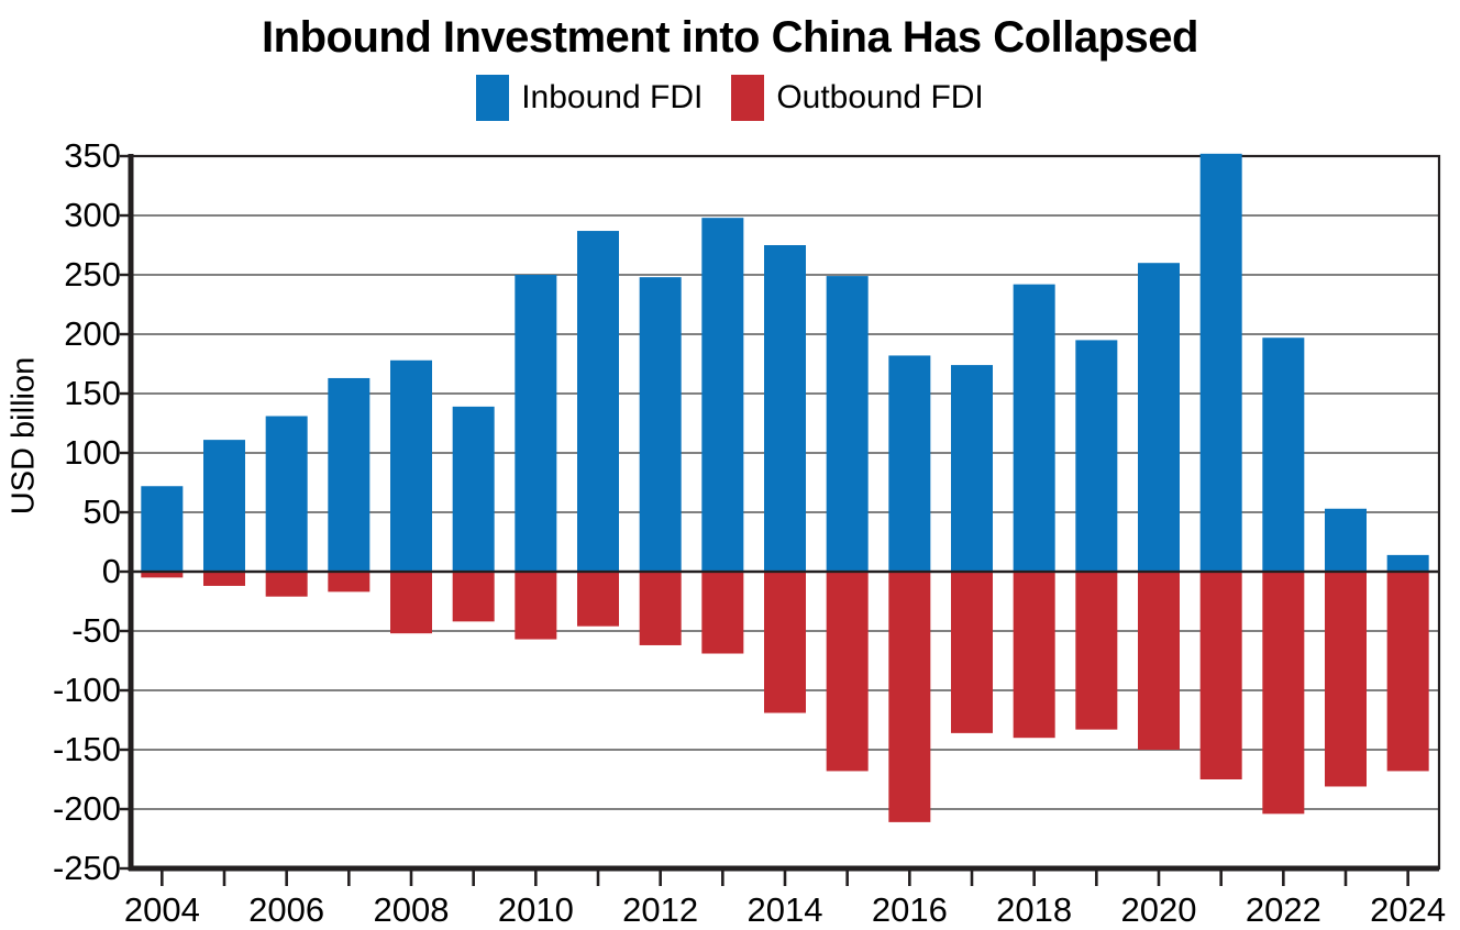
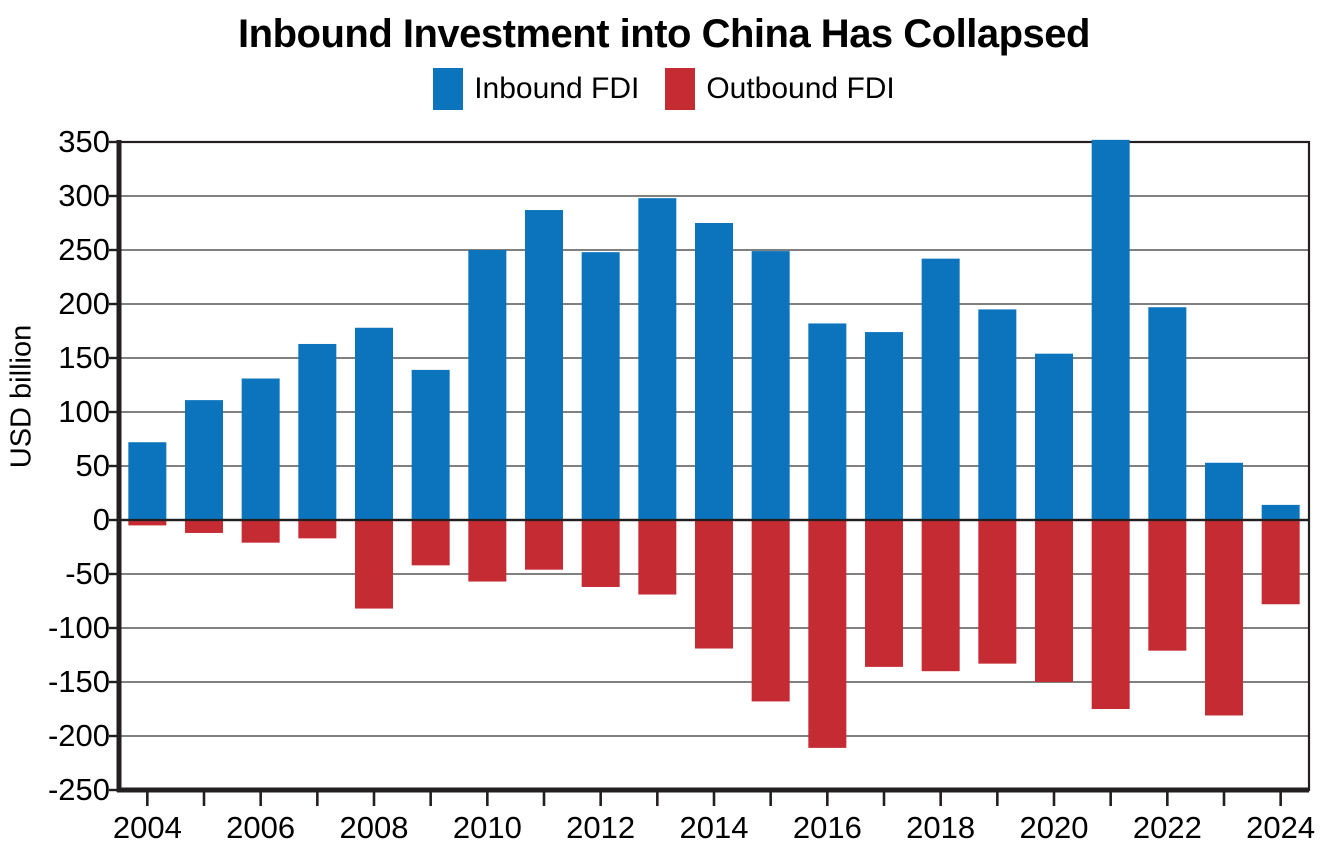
Outbound FDI/2008: -52 -> -82
Inbound FDI/2020: 260 -> 154
Outbound FDI/2022: -204 -> -121
Outbound FDI/2024: -168 -> -78
